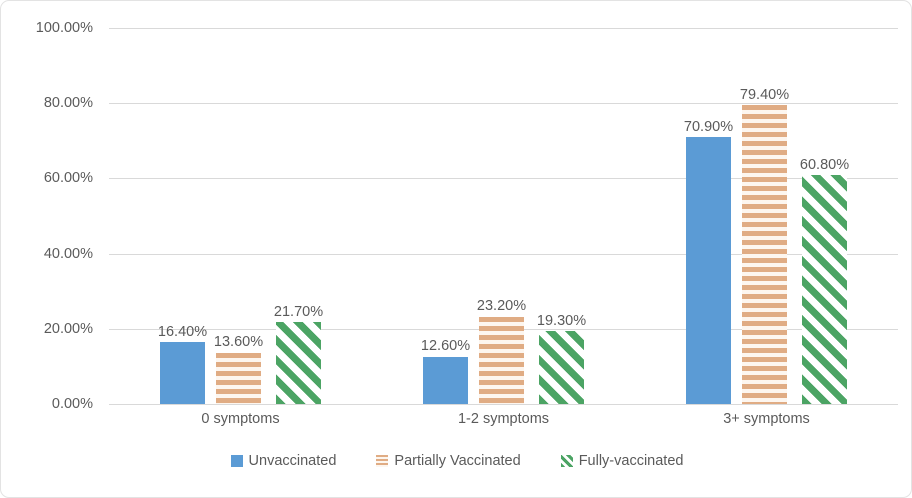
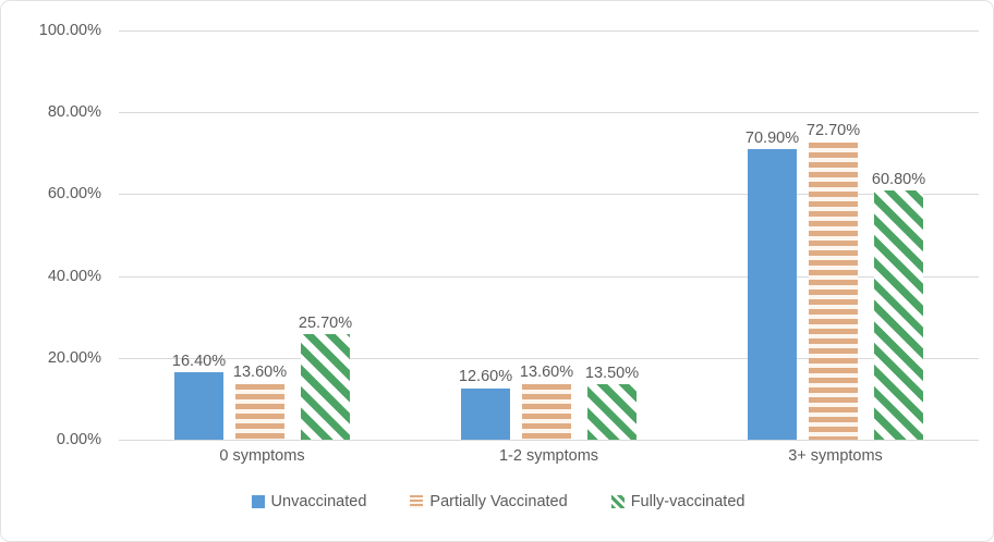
Fully-vaccinated/0 symptoms: 21.70% -> 25.70%
Partially Vaccinated/1-2 symptoms: 23.20% -> 13.60%
Fully-vaccinated/1-2 symptoms: 19.30% -> 13.50%
Partially Vaccinated/3+ symptoms: 79.40% -> 72.70%
